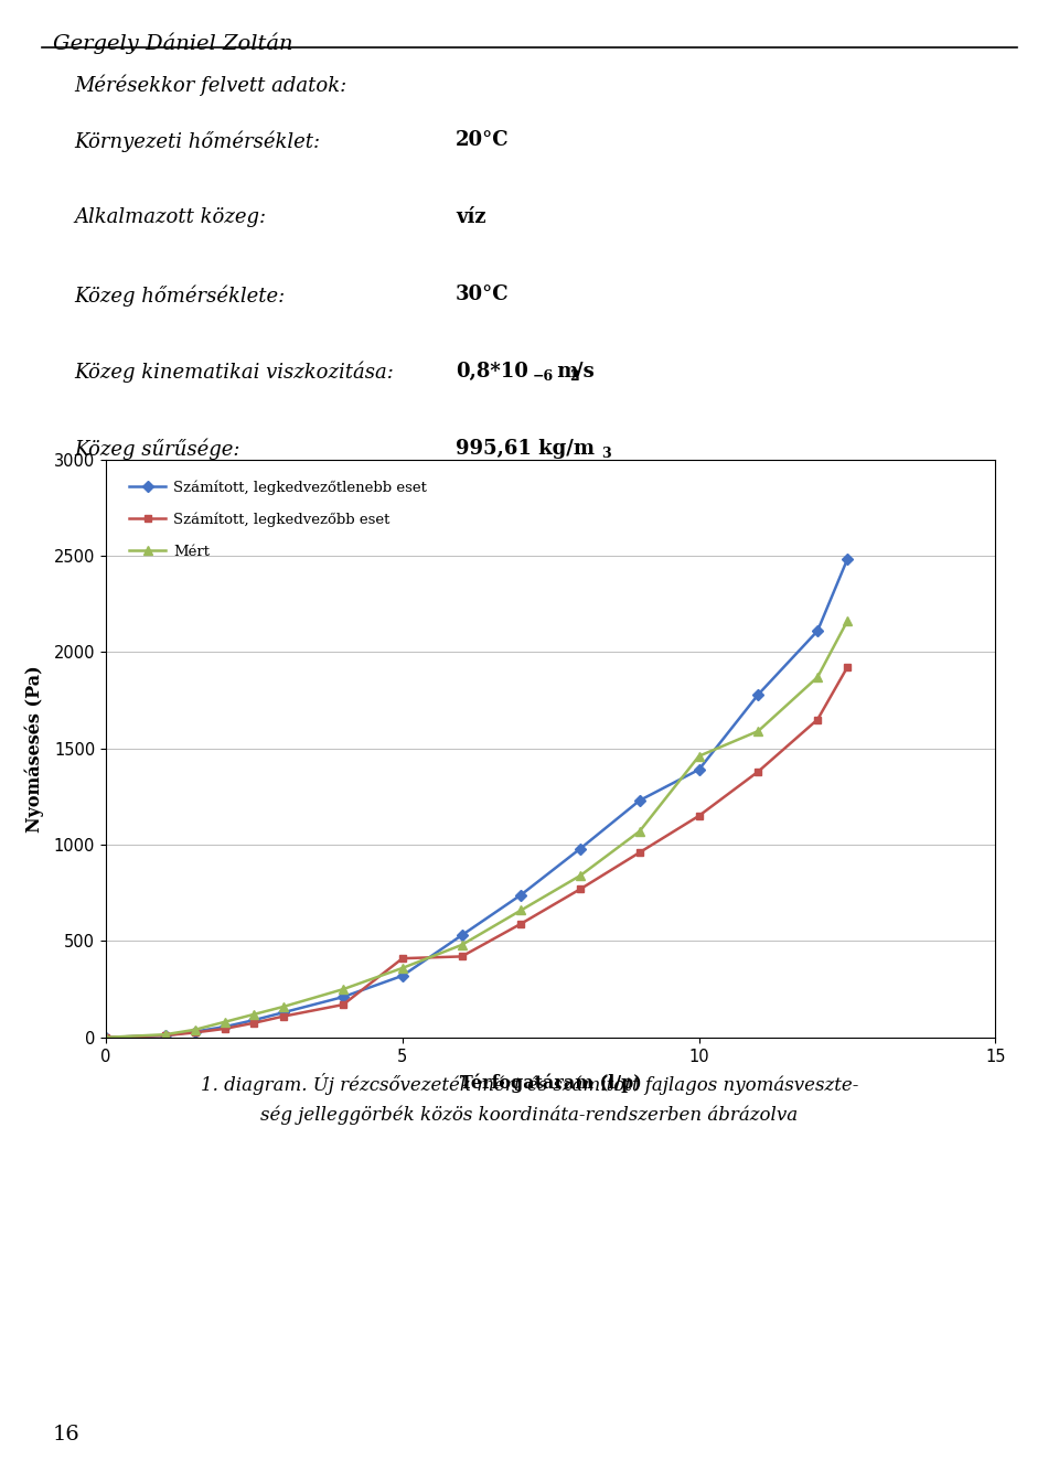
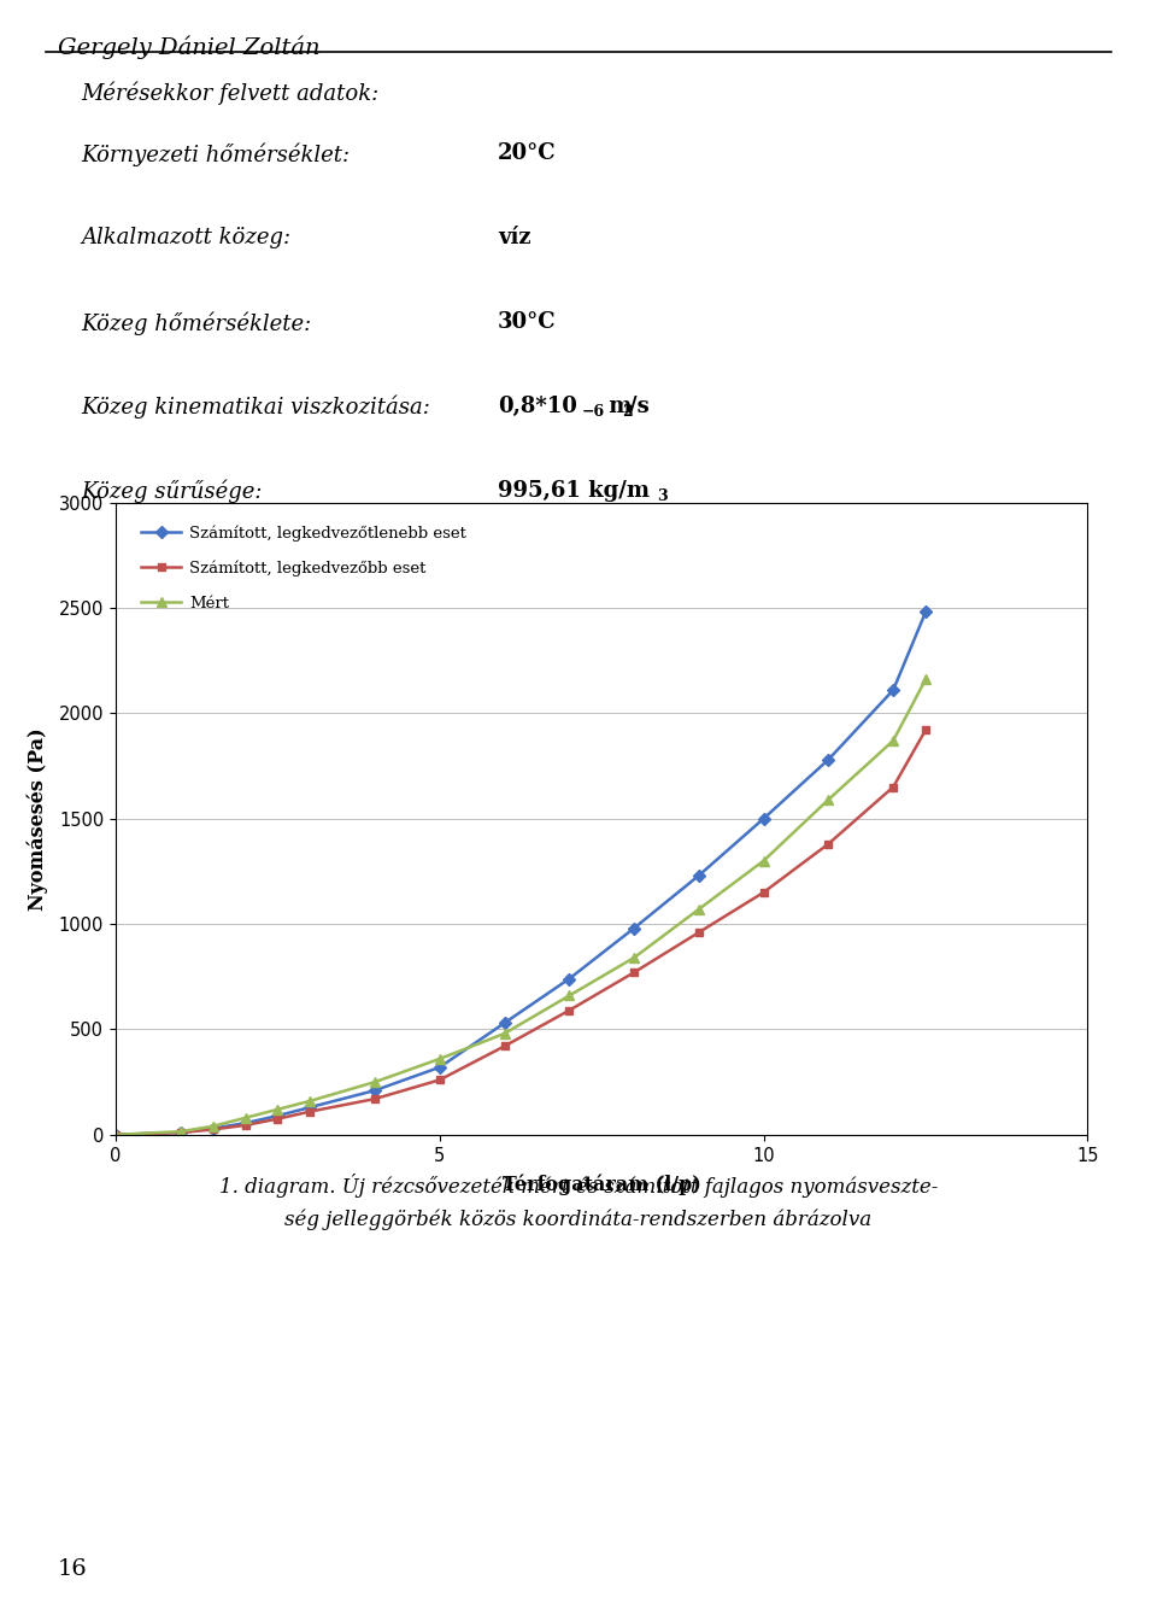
Számított, legkedvezőbb eset/5: 410 -> 260
Számított, legkedvezőtlenebb eset/10: 1390 -> 1500
Mért/10: 1460 -> 1300
